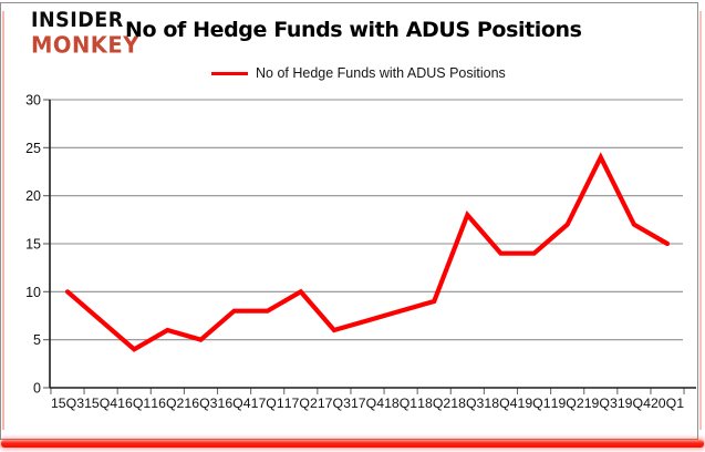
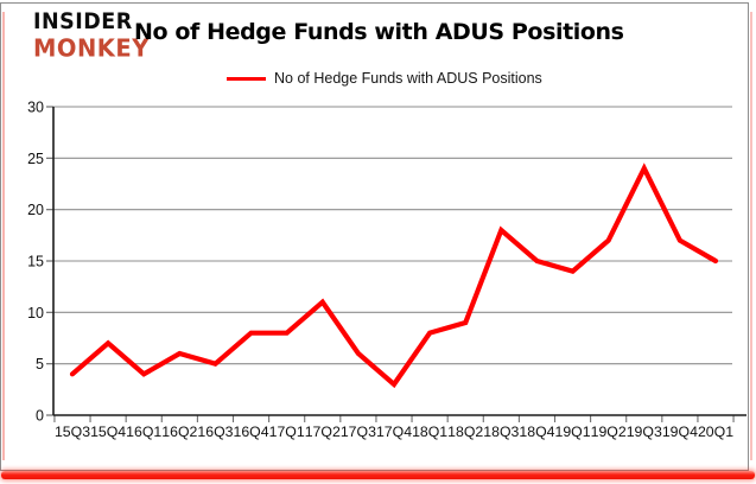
15Q3: 10 -> 4
17Q2: 10 -> 11
17Q4: 7 -> 3
18Q4: 14 -> 15
